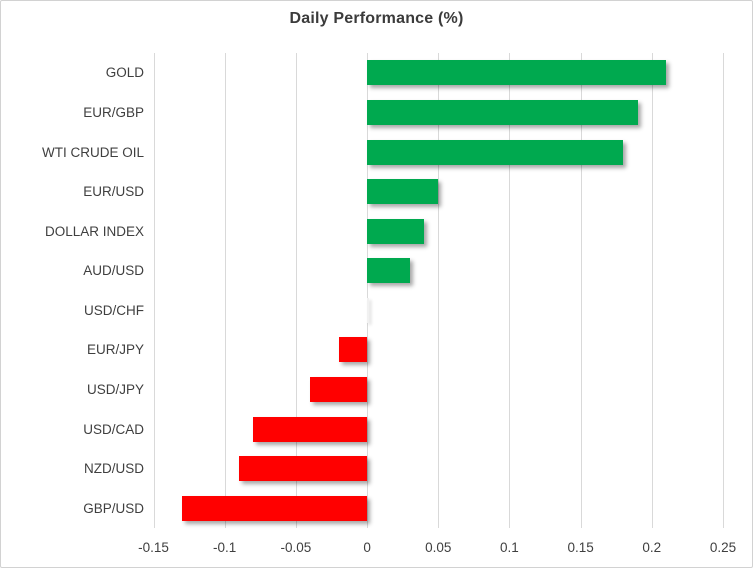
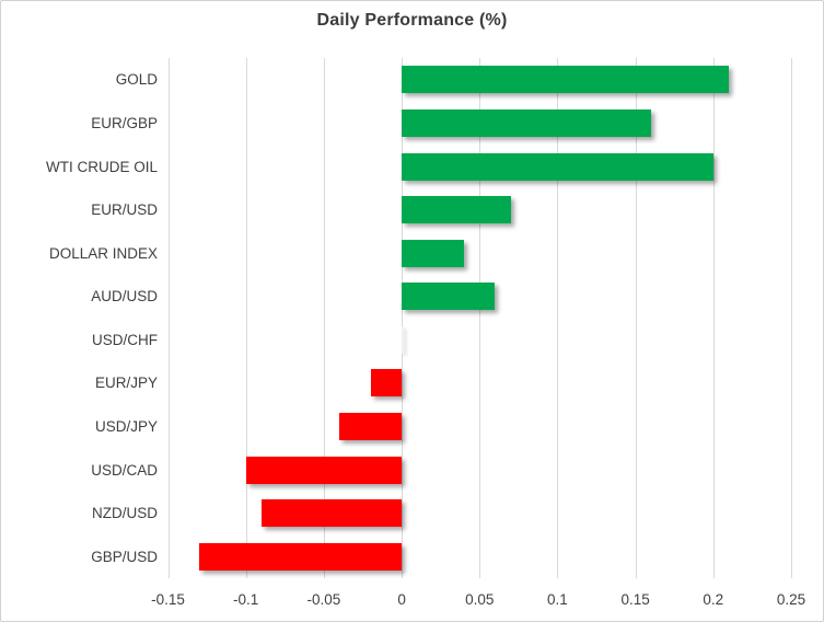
EUR/GBP: 0.19 -> 0.16
WTI CRUDE OIL: 0.18 -> 0.20
EUR/USD: 0.05 -> 0.07
AUD/USD: 0.03 -> 0.06
USD/CAD: -0.08 -> -0.10
